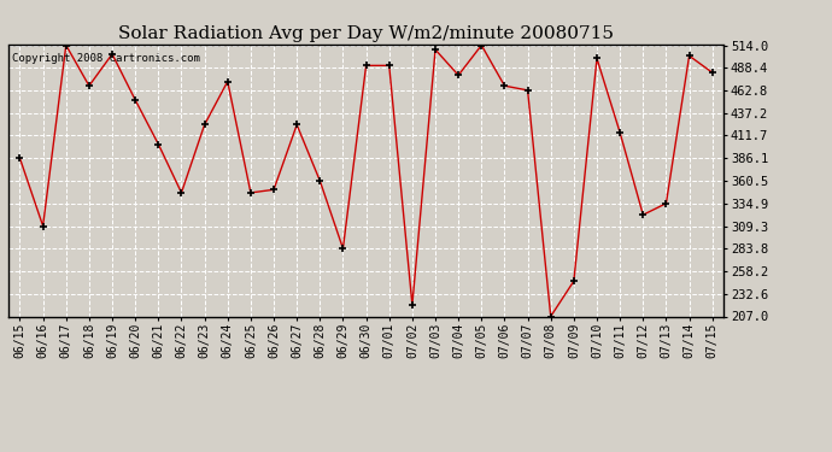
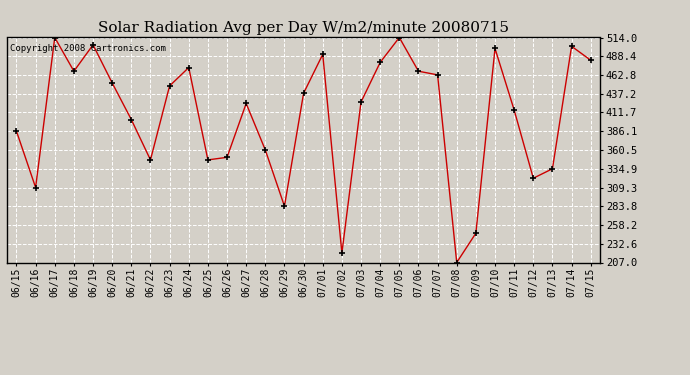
06/23: 424 -> 448
06/30: 491 -> 438
07/03: 509 -> 426
